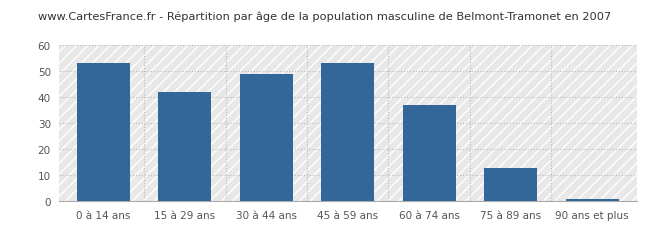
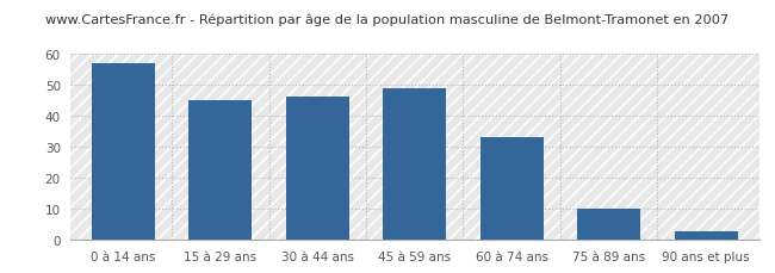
0 à 14 ans: 53 -> 57
15 à 29 ans: 42 -> 45
30 à 44 ans: 49 -> 46
45 à 59 ans: 53 -> 49
60 à 74 ans: 37 -> 33
75 à 89 ans: 13 -> 10
90 ans et plus: 1 -> 3
